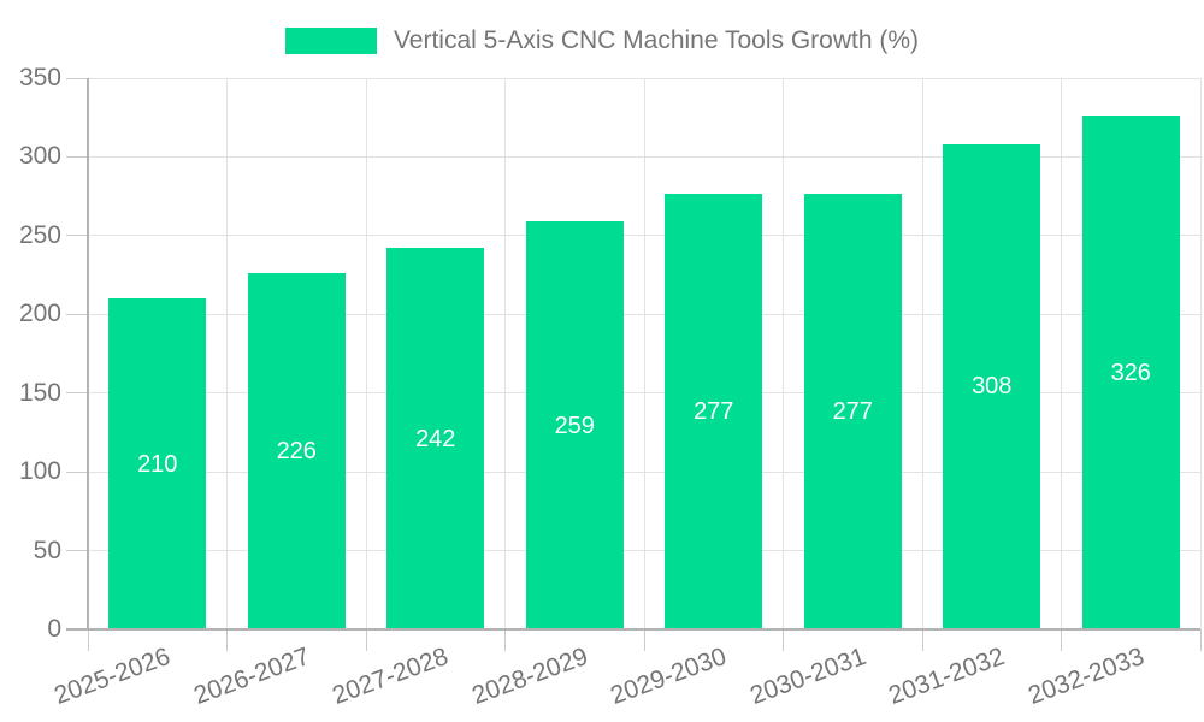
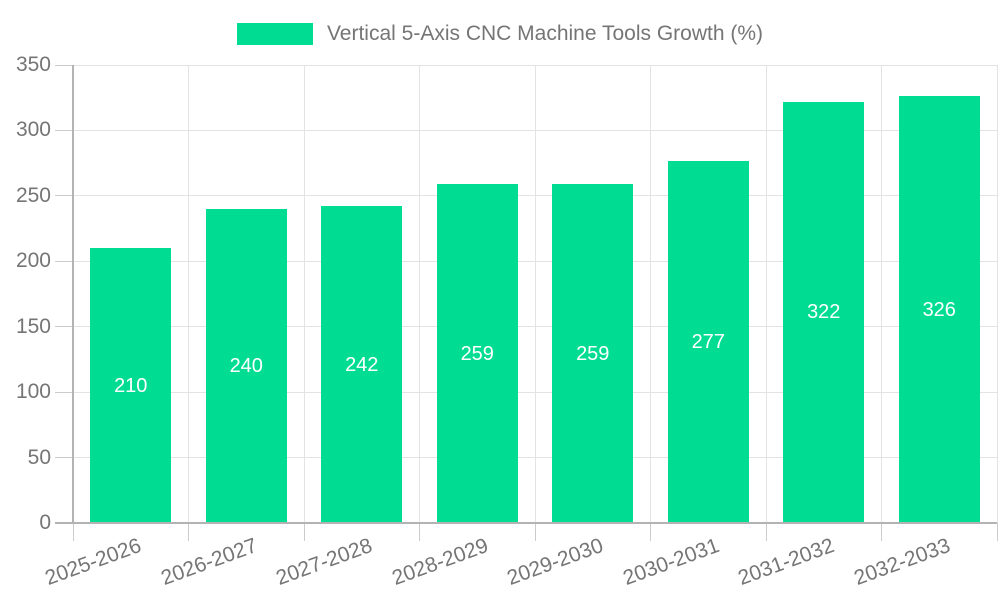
2026-2027: 226 -> 240
2029-2030: 277 -> 259
2031-2032: 308 -> 322
